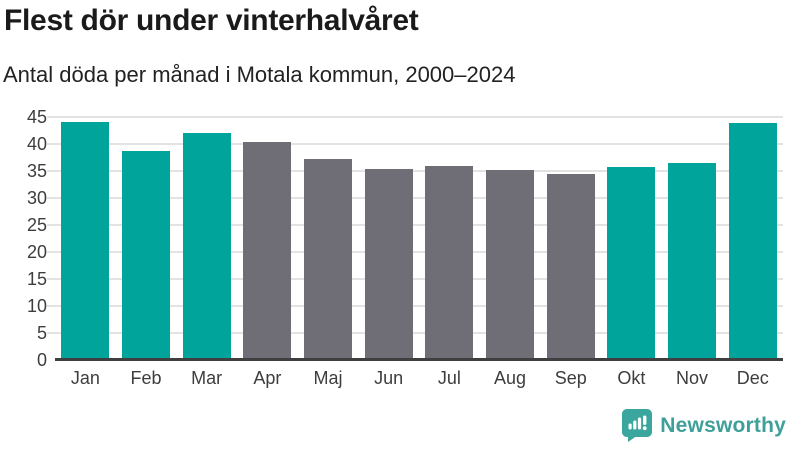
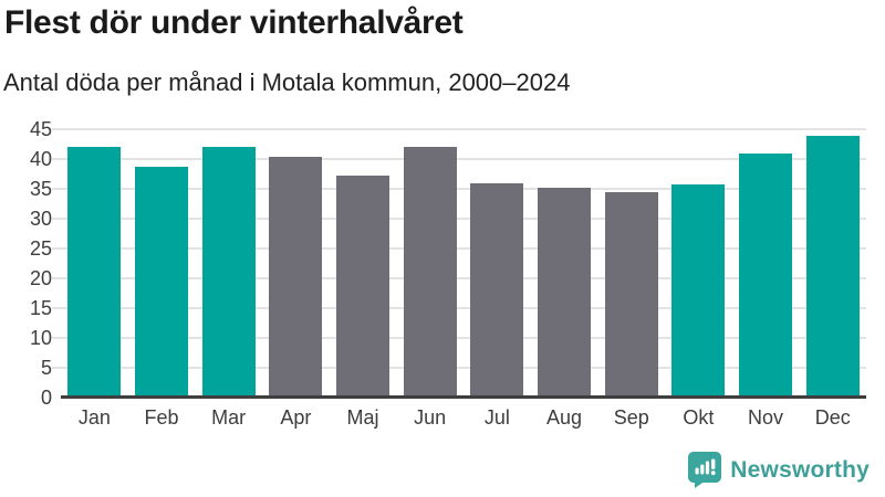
Jan: 44 -> 42
Jun: 35 -> 42
Nov: 36 -> 41
